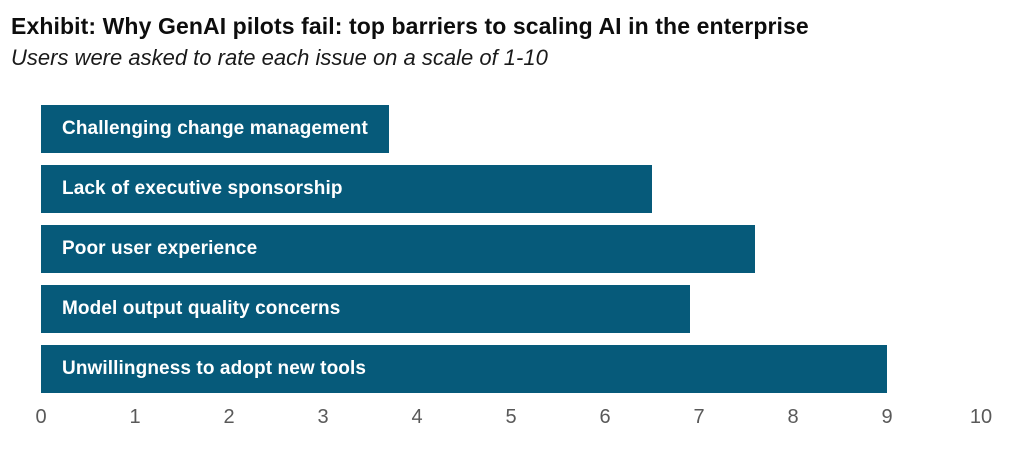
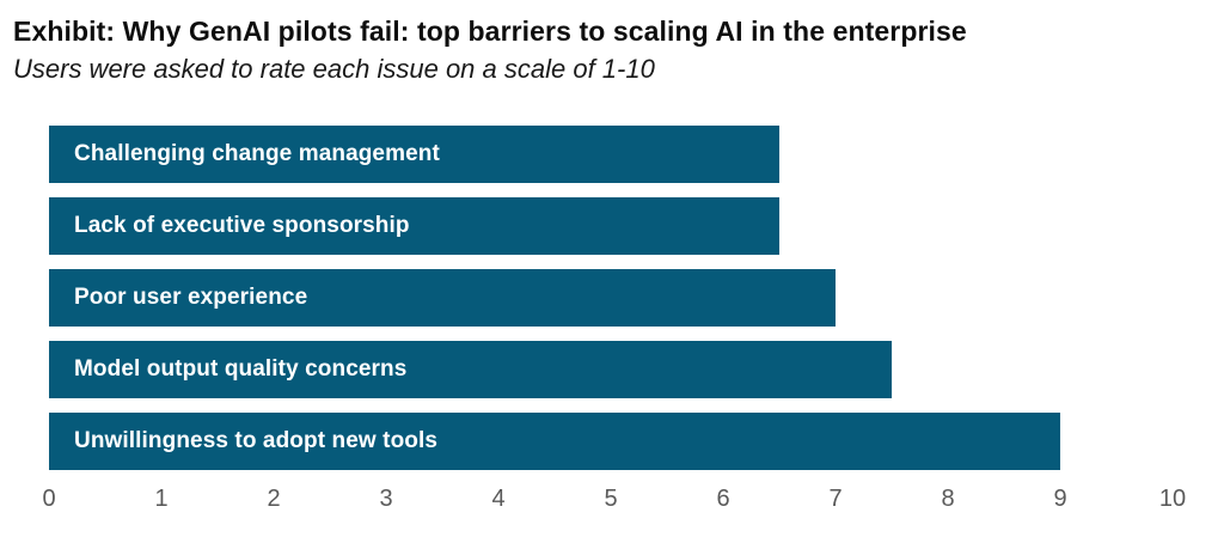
Challenging change management: 3.7 -> 6.5
Poor user experience: 7.6 -> 7.0
Model output quality concerns: 6.9 -> 7.5
